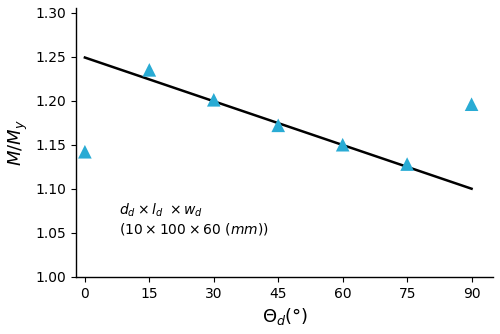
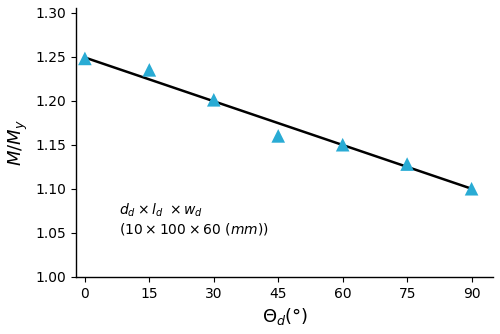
0: 1.142 -> 1.248
45: 1.172 -> 1.160
90: 1.196 -> 1.100
